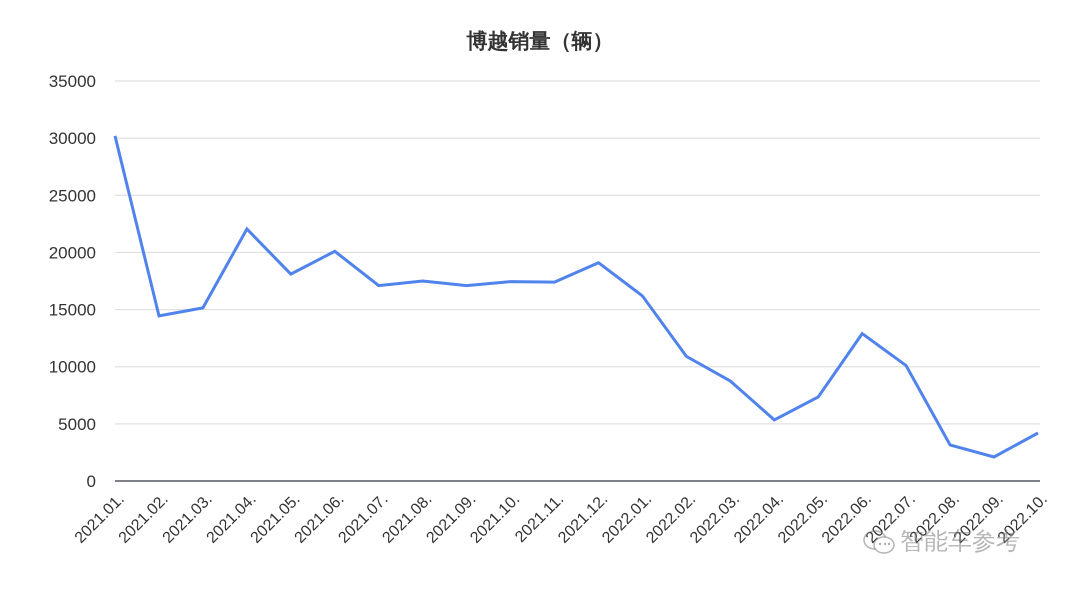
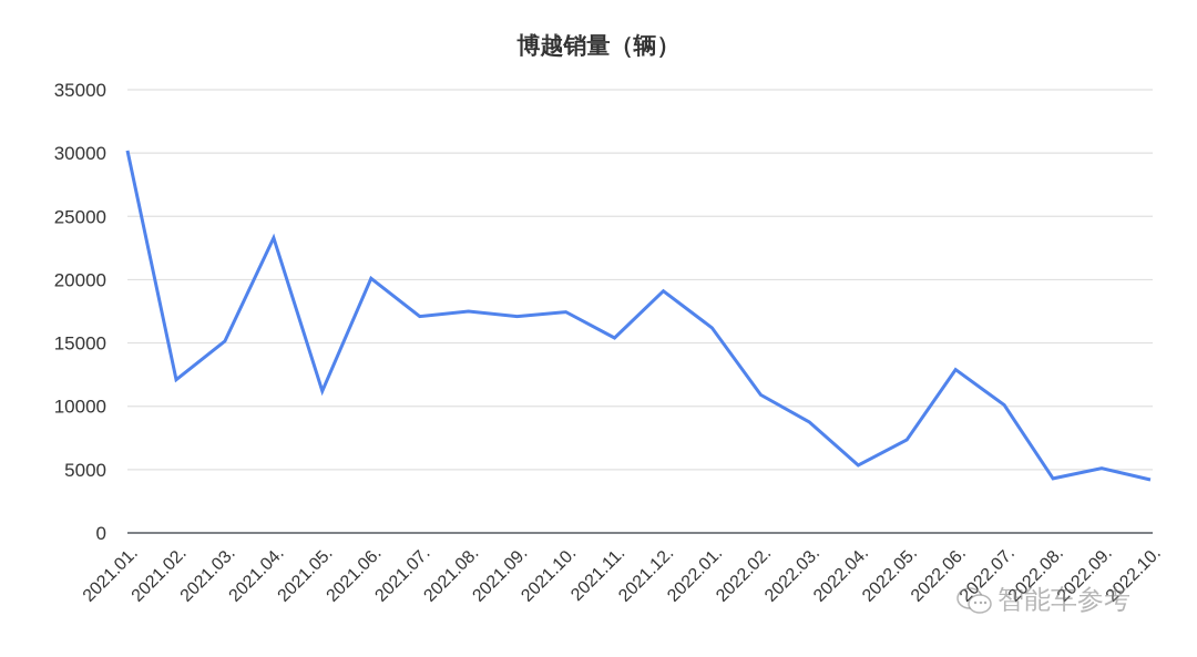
2021.02.: 14400 -> 12100
2021.04.: 22000 -> 23300
2021.05.: 18100 -> 11200
2021.11.: 17400 -> 15400
2022.08.: 3200 -> 4300
2022.09.: 2100 -> 5100
